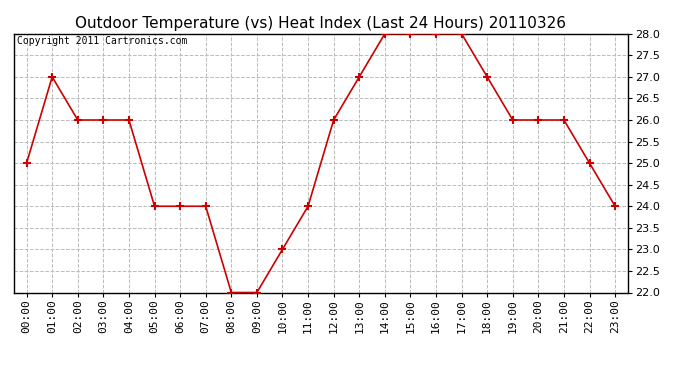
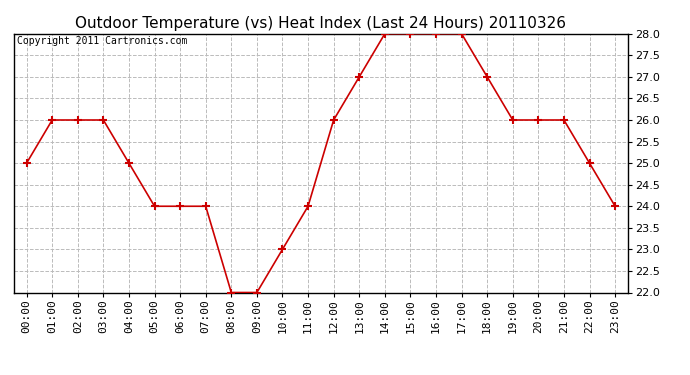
01:00: 27 -> 26
04:00: 26 -> 25
